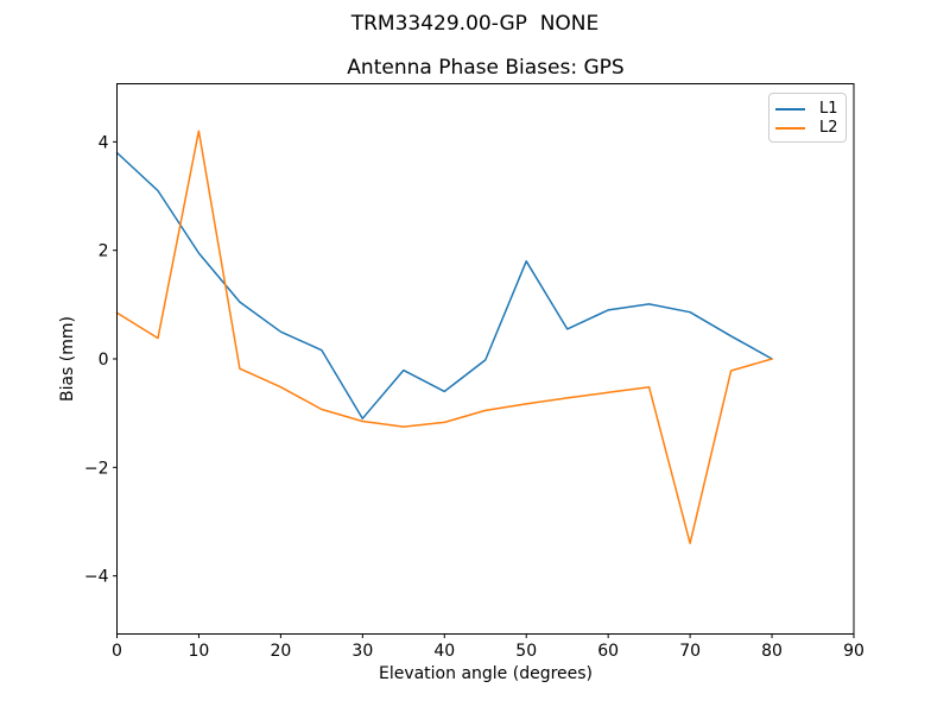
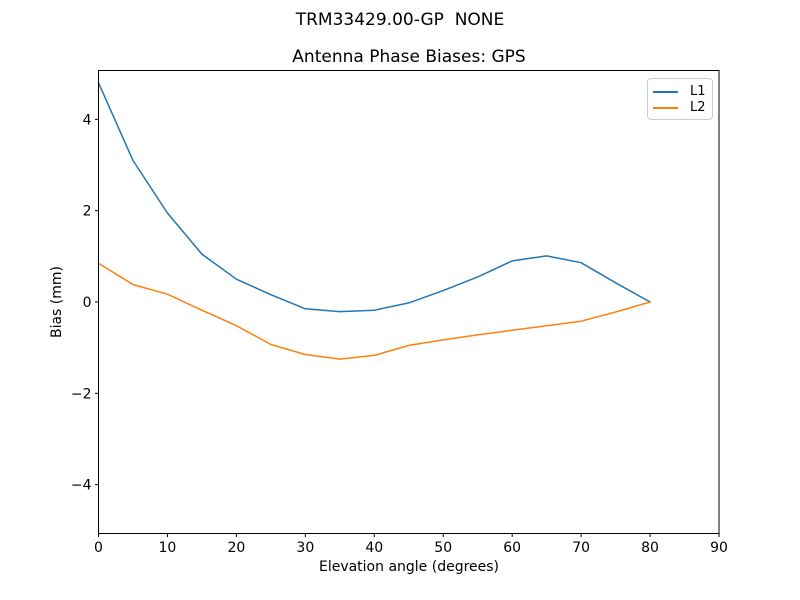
L1/0: 3.8 -> 4.8
L2/10: 4.2 -> 0.2
L1/30: -1.1 -> -0.1
L1/40: -0.6 -> -0.2
L1/50: 1.8 -> 0.2
L2/70: -3.4 -> -0.4
